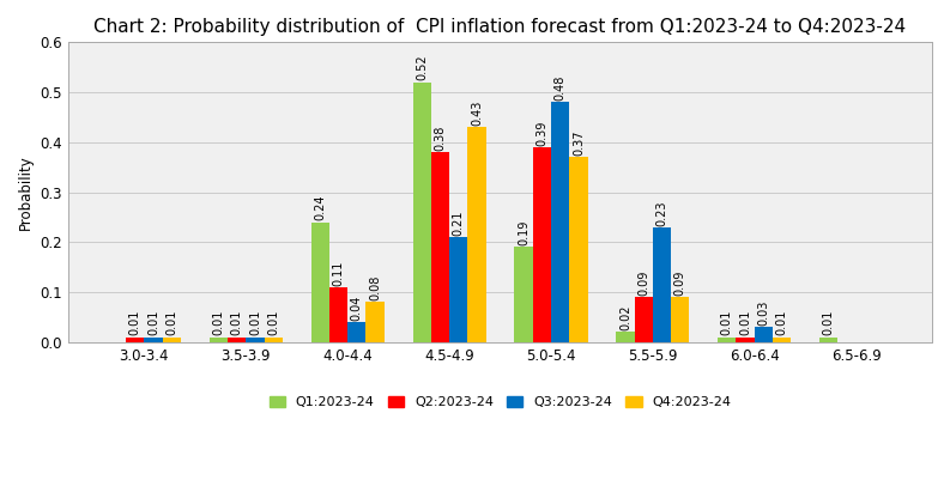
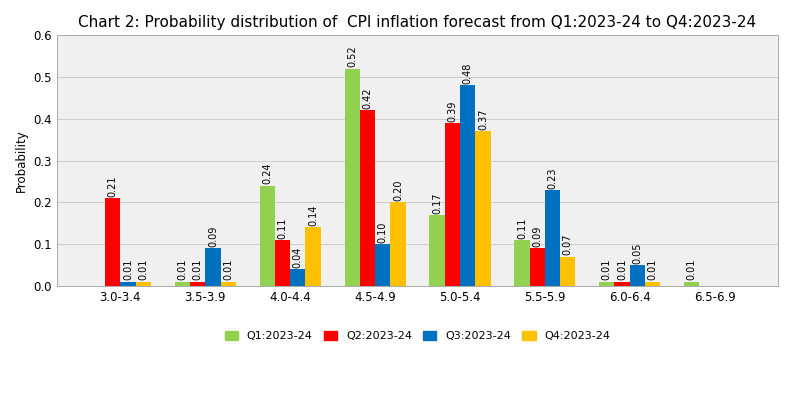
Q2:2023-24/3.0-3.4: 0.01 -> 0.21
Q3:2023-24/3.5-3.9: 0.01 -> 0.09
Q4:2023-24/4.0-4.4: 0.08 -> 0.14
Q2:2023-24/4.5-4.9: 0.38 -> 0.42
Q3:2023-24/4.5-4.9: 0.21 -> 0.10
Q4:2023-24/4.5-4.9: 0.43 -> 0.20
Q1:2023-24/5.0-5.4: 0.19 -> 0.17
Q1:2023-24/5.5-5.9: 0.02 -> 0.11
Q4:2023-24/5.5-5.9: 0.09 -> 0.07
Q3:2023-24/6.0-6.4: 0.03 -> 0.05
